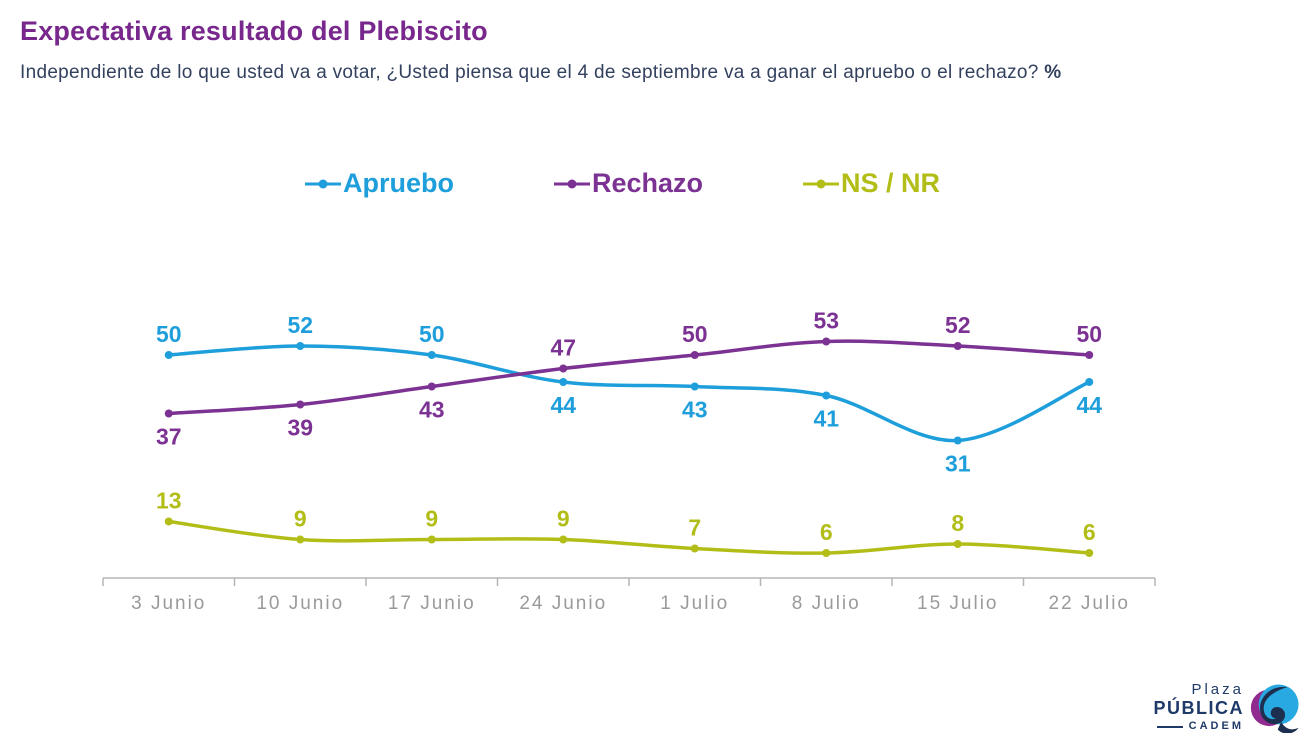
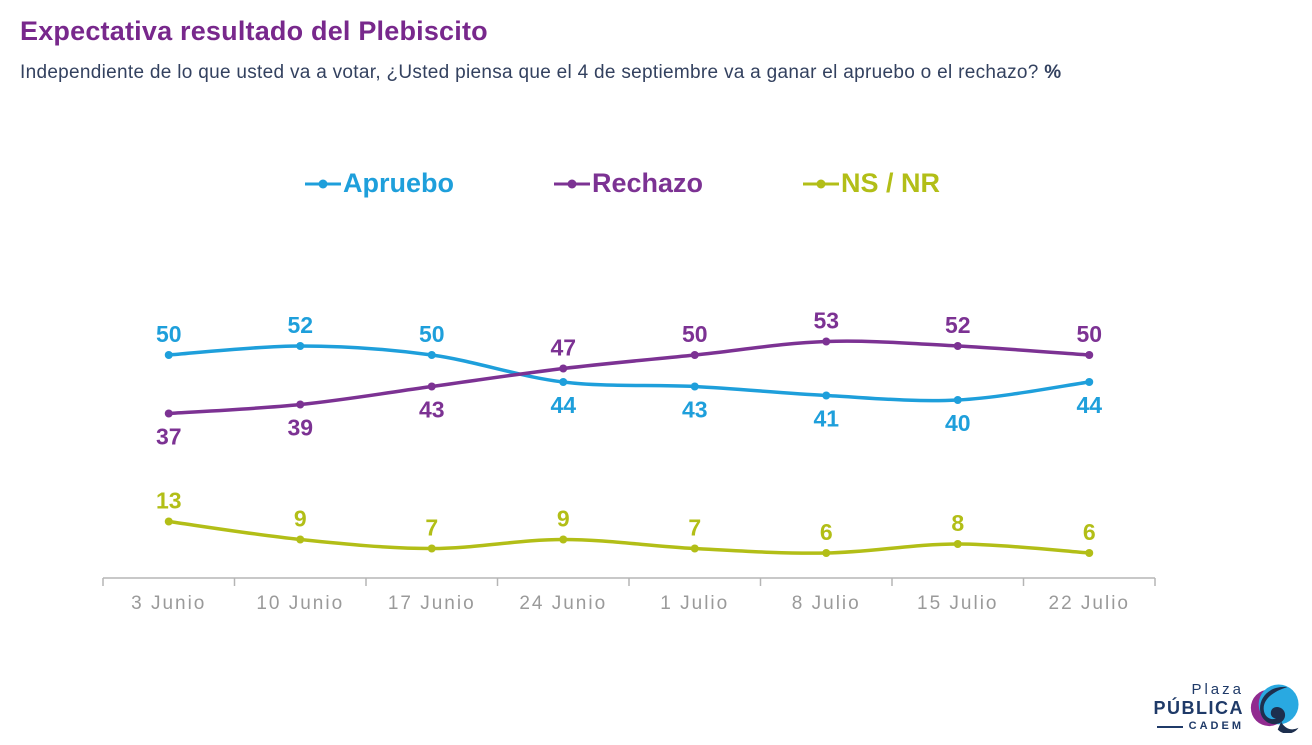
NS / NR/17 Junio: 9 -> 7
Apruebo/15 Julio: 31 -> 40
